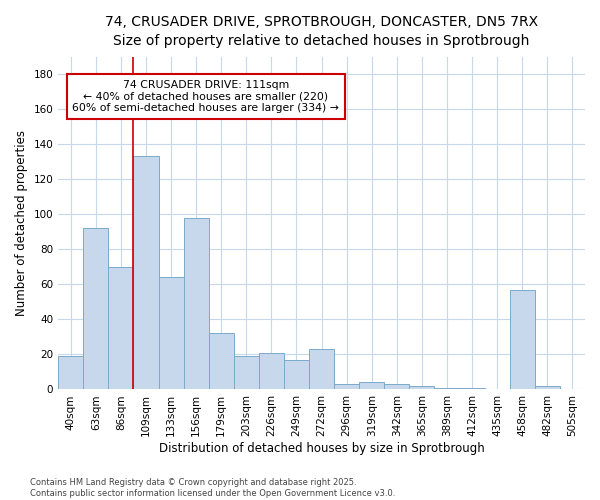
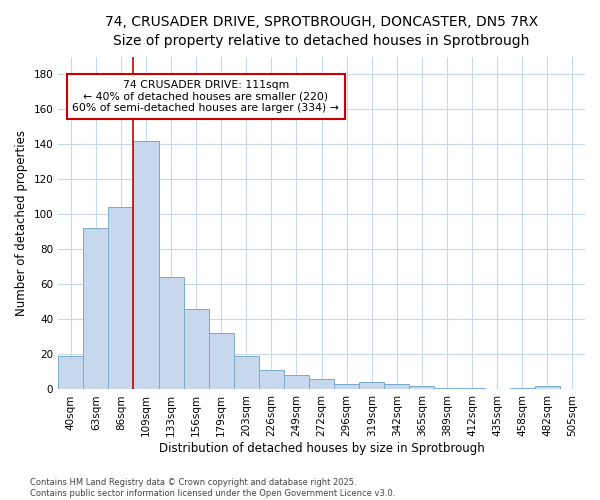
86sqm: 70 -> 104
109sqm: 133 -> 142
156sqm: 98 -> 46
226sqm: 21 -> 11
249sqm: 17 -> 8
272sqm: 23 -> 6
458sqm: 57 -> 1
